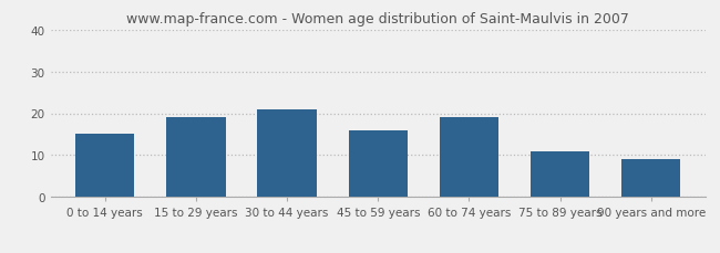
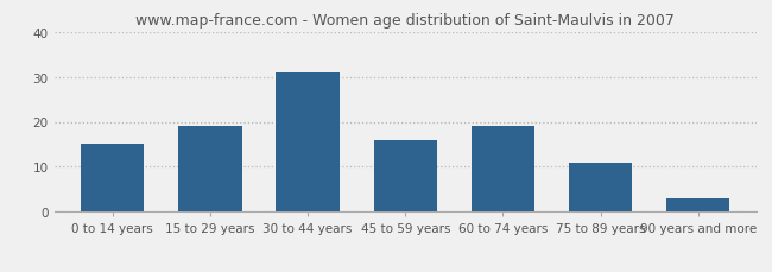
30 to 44 years: 21 -> 31
90 years and more: 9 -> 3
